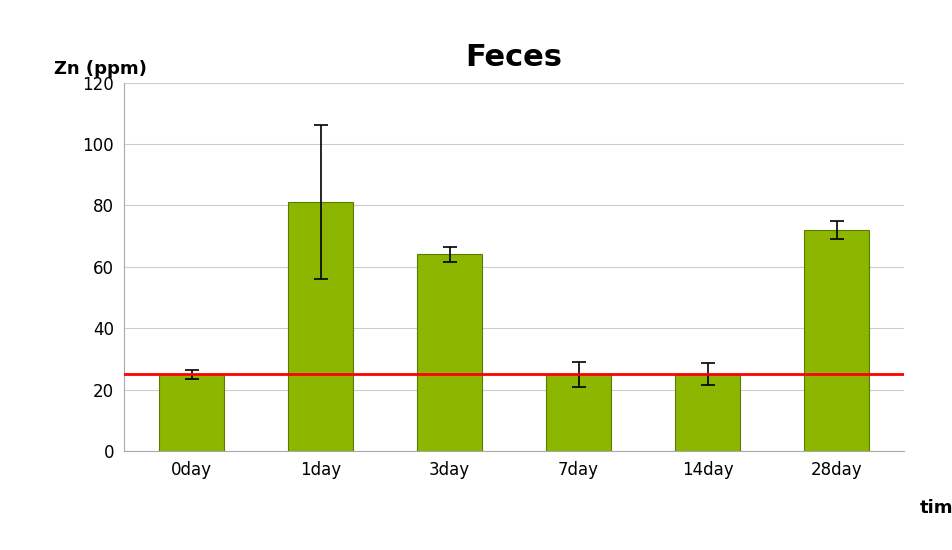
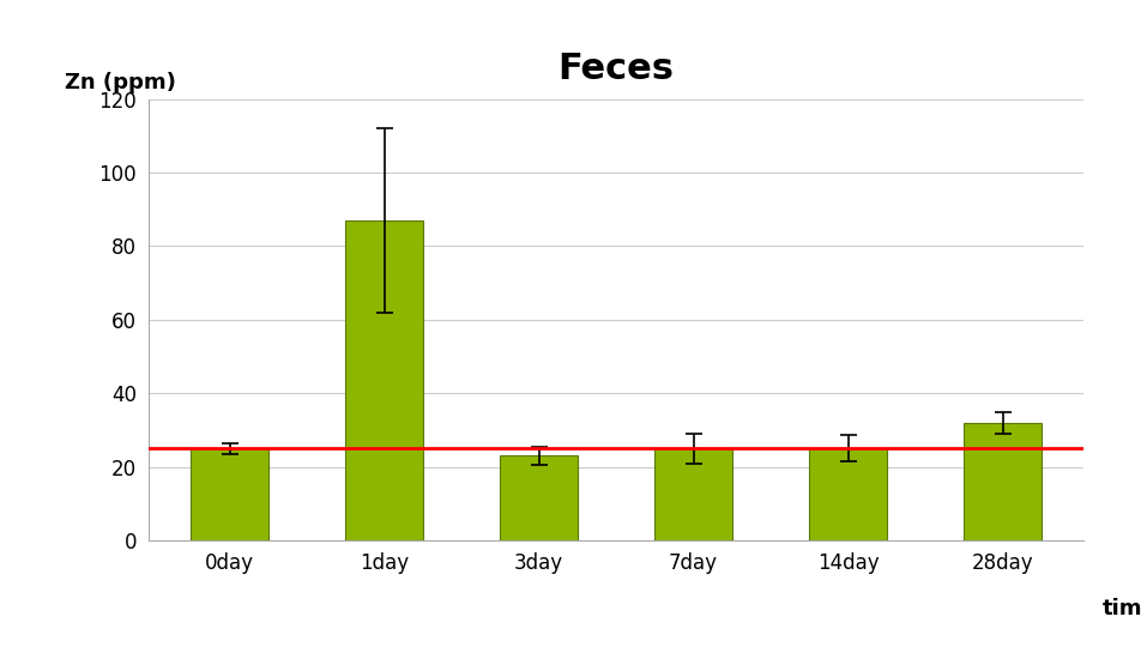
1day: 81 -> 87
3day: 64 -> 23
28day: 72 -> 32
